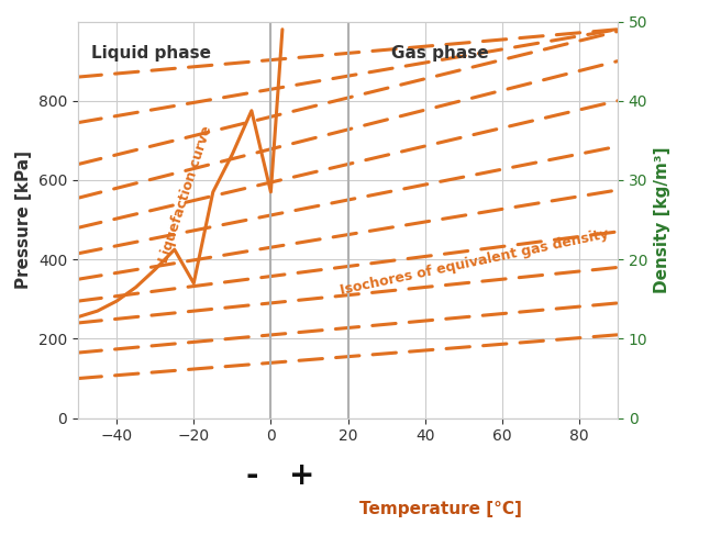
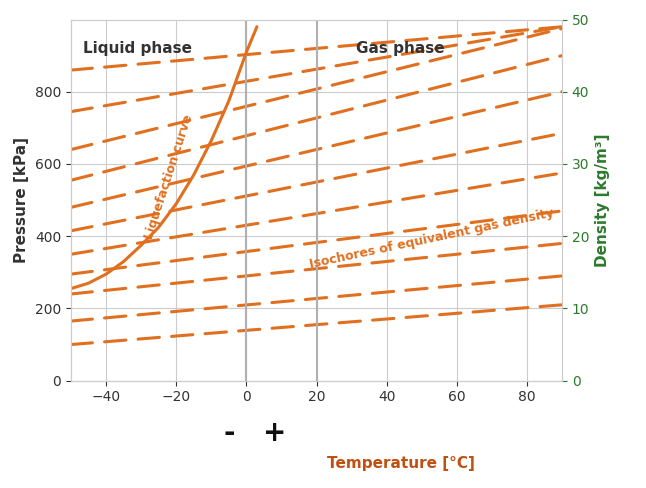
−20: 340 -> 490
0: 570 -> 910
